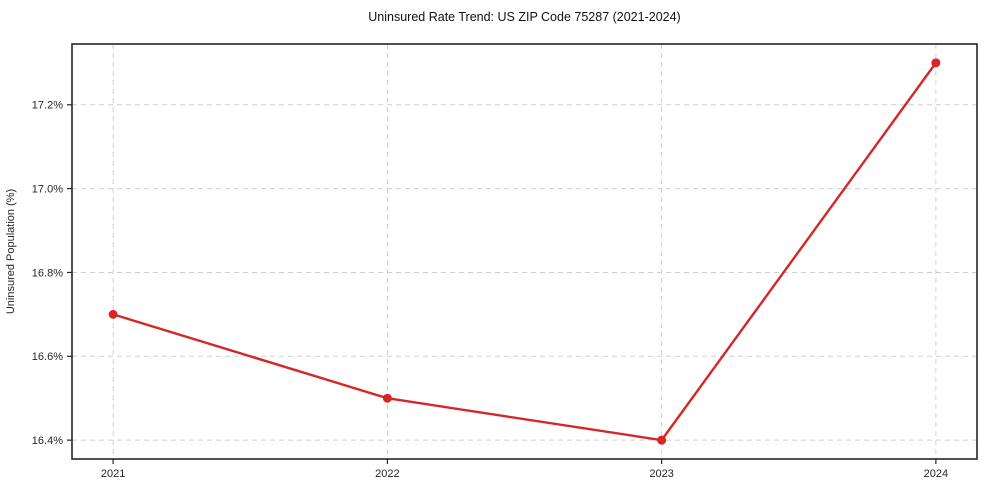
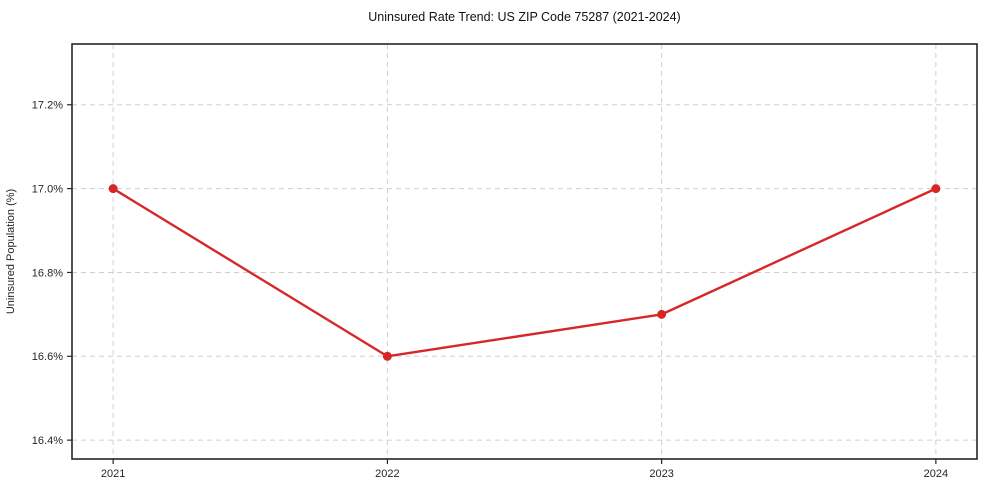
2021: 16.7% -> 17.0%
2022: 16.5% -> 16.6%
2023: 16.4% -> 16.7%
2024: 17.3% -> 17.0%
